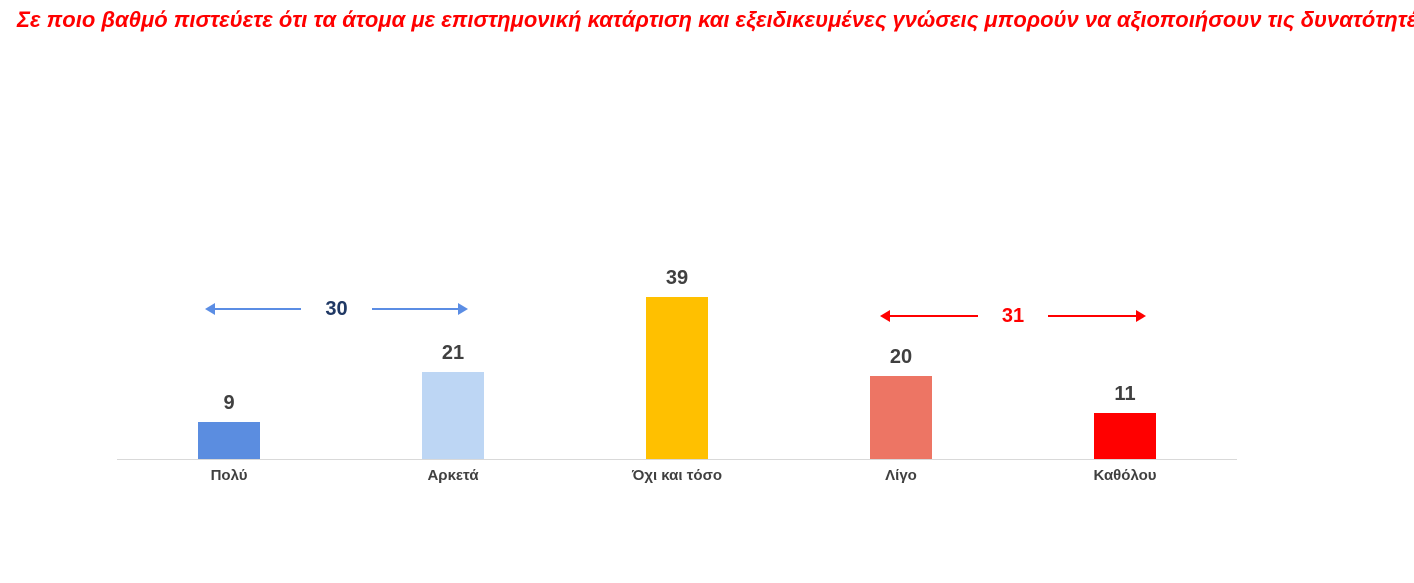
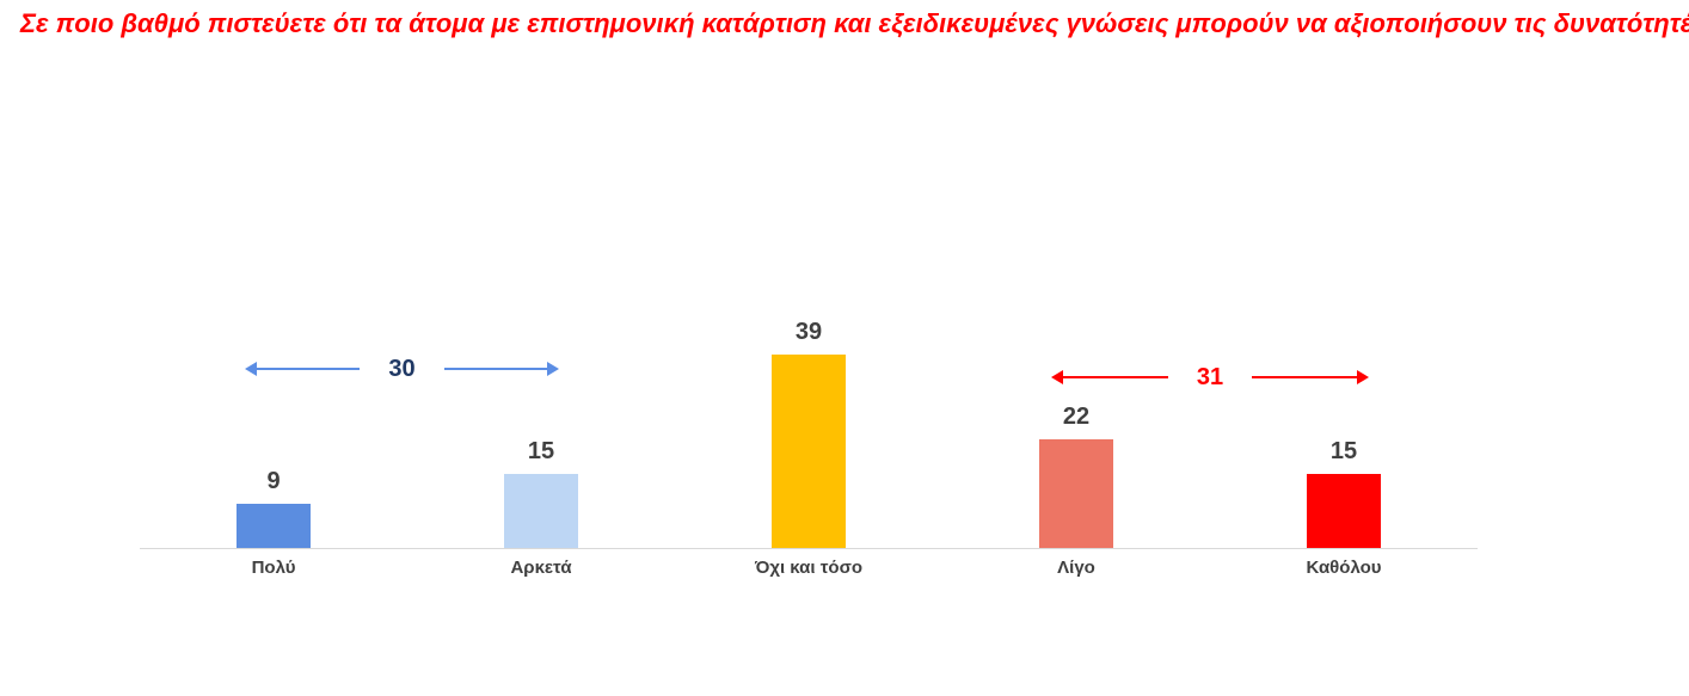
Αρκετά: 21 -> 15
Λίγο: 20 -> 22
Καθόλου: 11 -> 15
